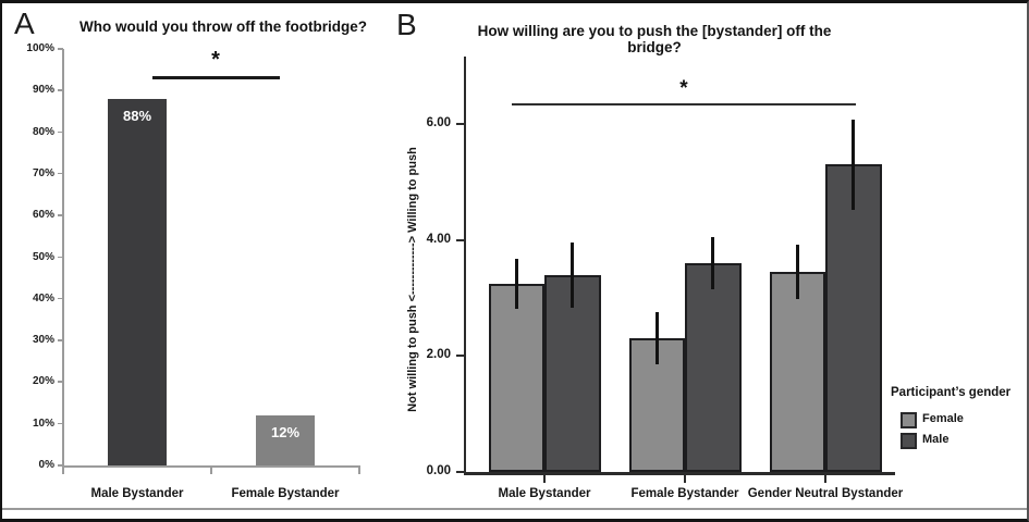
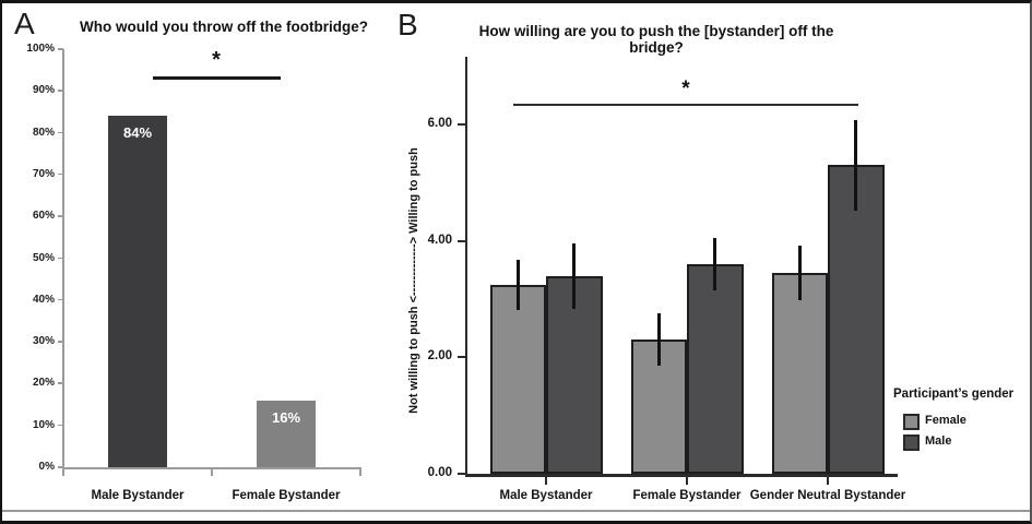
Who would you throw off the footbridge?/Male Bystander: 88% -> 84%
Who would you throw off the footbridge?/Female Bystander: 12% -> 16%
